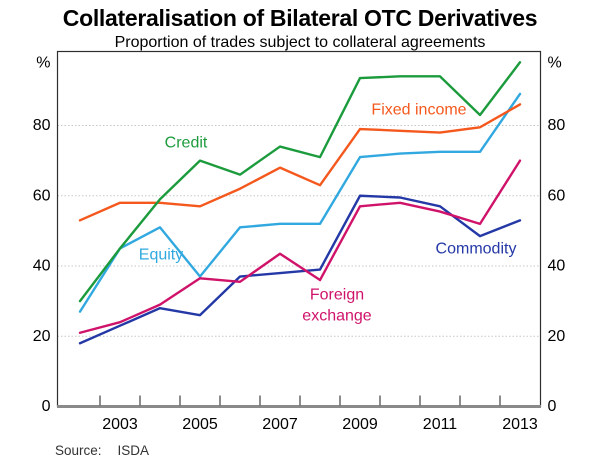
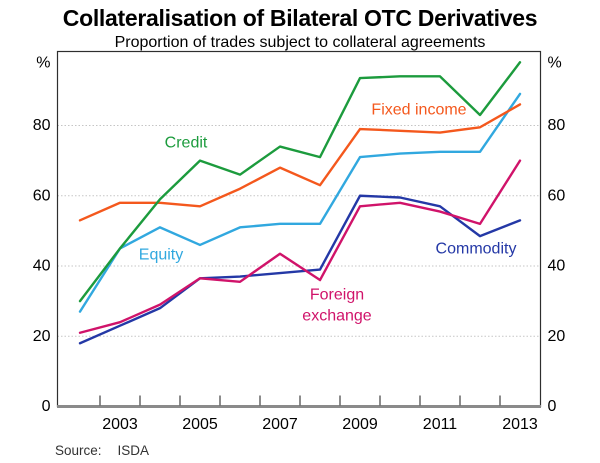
Equity/2005: 37 -> 46
Commodity/2005: 26 -> 36
